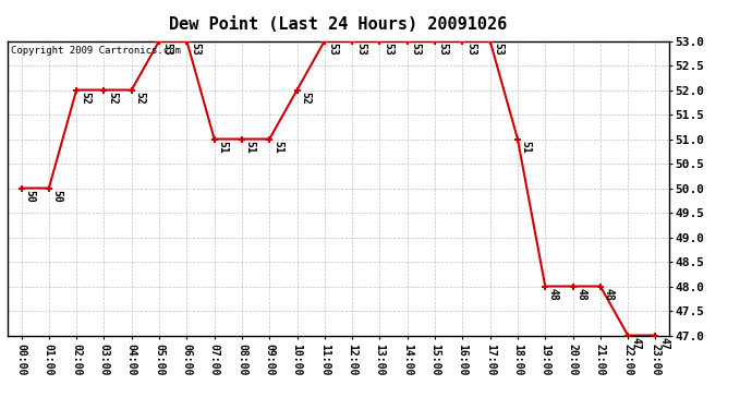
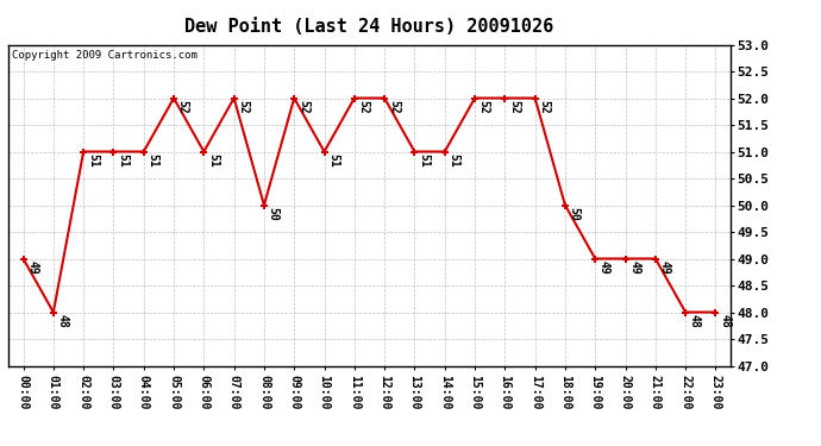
00:00: 50 -> 49
01:00: 50 -> 48
02:00: 52 -> 51
03:00: 52 -> 51
04:00: 52 -> 51
05:00: 53 -> 52
06:00: 53 -> 51
07:00: 51 -> 52
08:00: 51 -> 50
09:00: 51 -> 52
10:00: 52 -> 51
11:00: 53 -> 52
12:00: 53 -> 52
13:00: 53 -> 51
14:00: 53 -> 51
15:00: 53 -> 52
16:00: 53 -> 52
17:00: 53 -> 52
18:00: 51 -> 50
19:00: 48 -> 49
20:00: 48 -> 49
21:00: 48 -> 49
22:00: 47 -> 48
23:00: 47 -> 48
